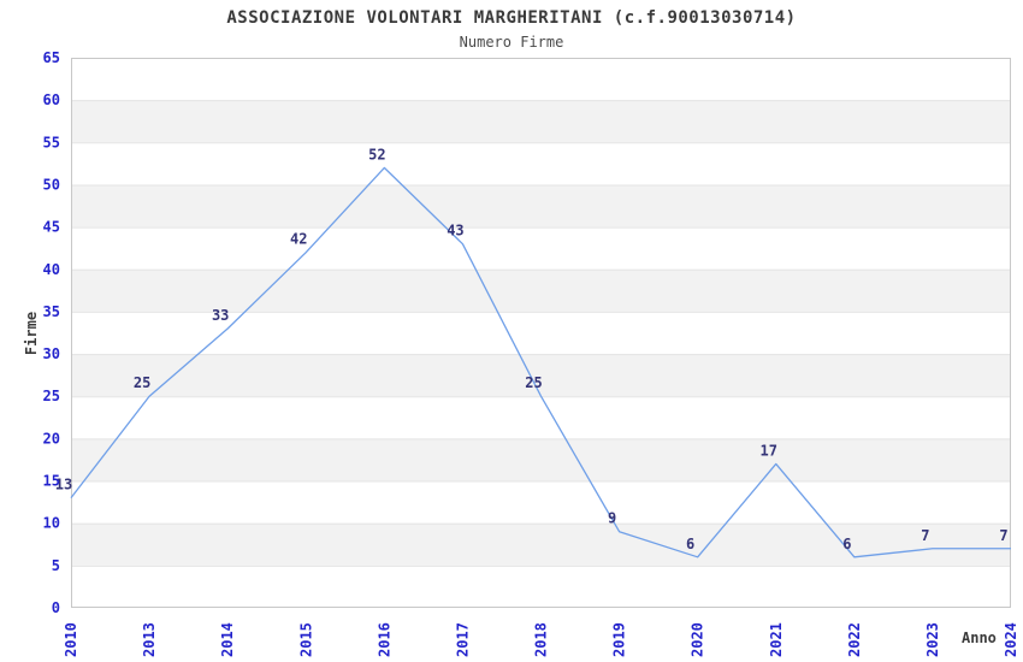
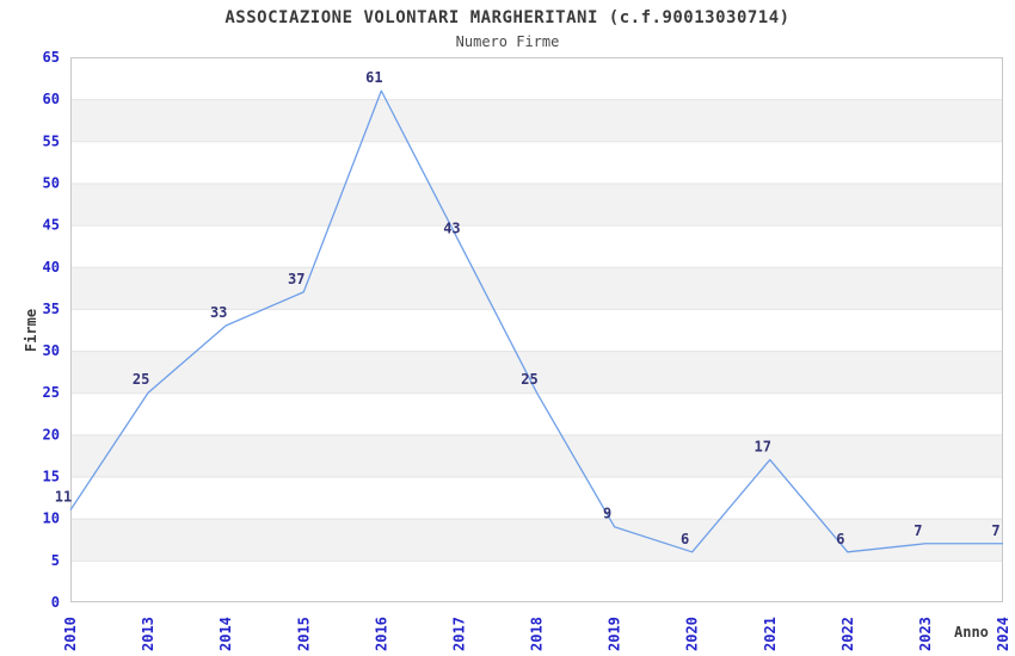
2010: 13 -> 11
2015: 42 -> 37
2016: 52 -> 61
